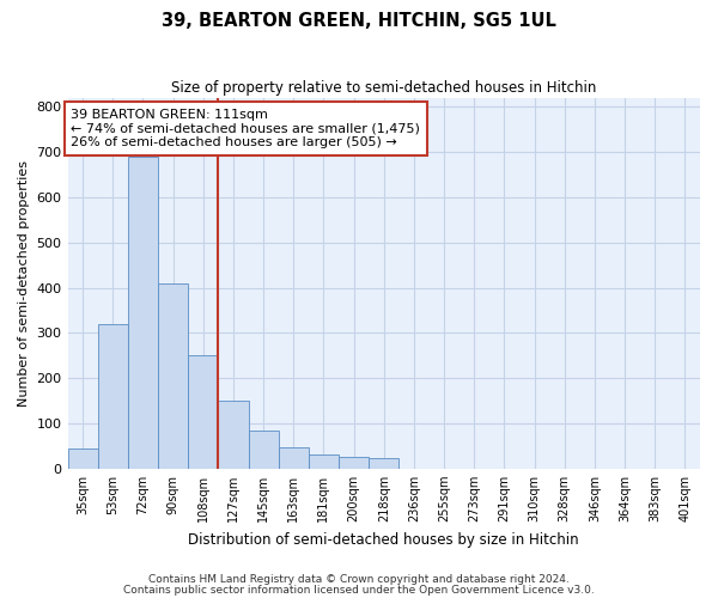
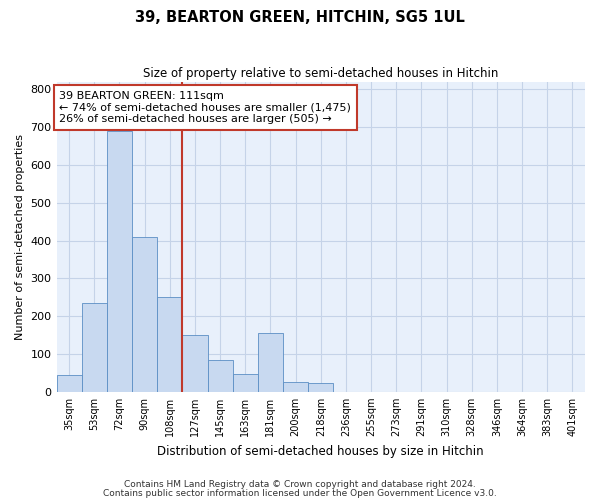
53sqm: 320 -> 235
181sqm: 30 -> 155
